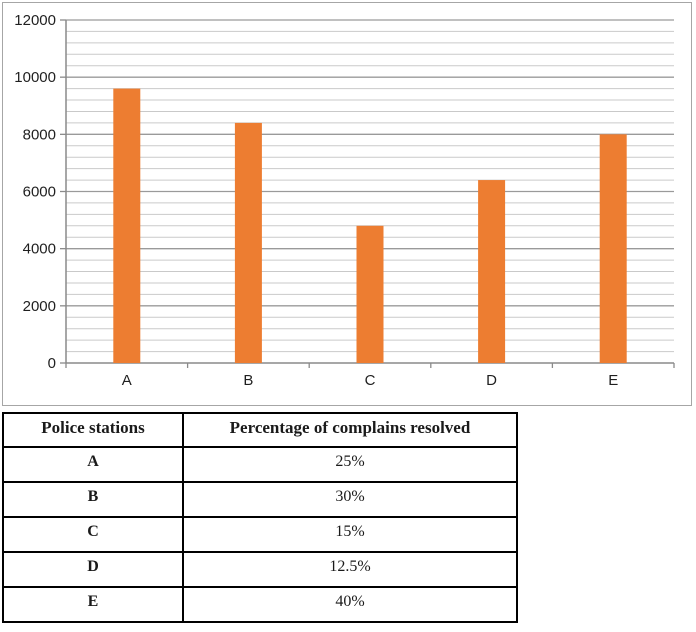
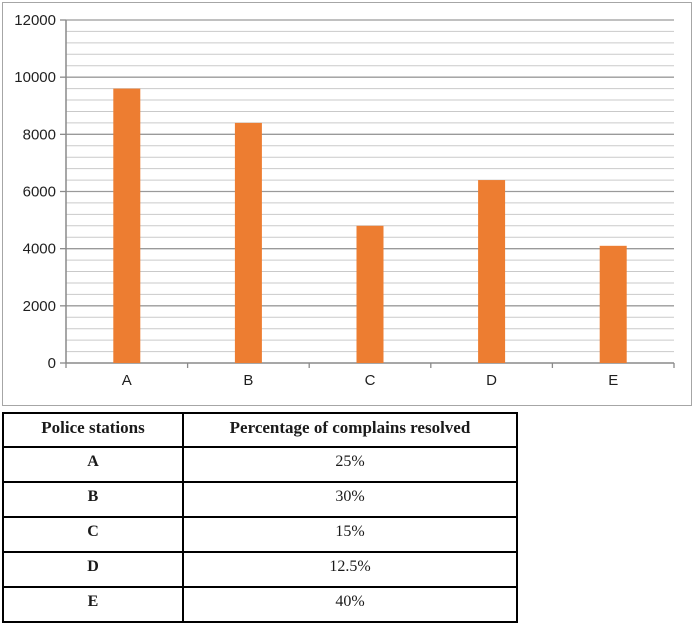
E: 8000 -> 4100
